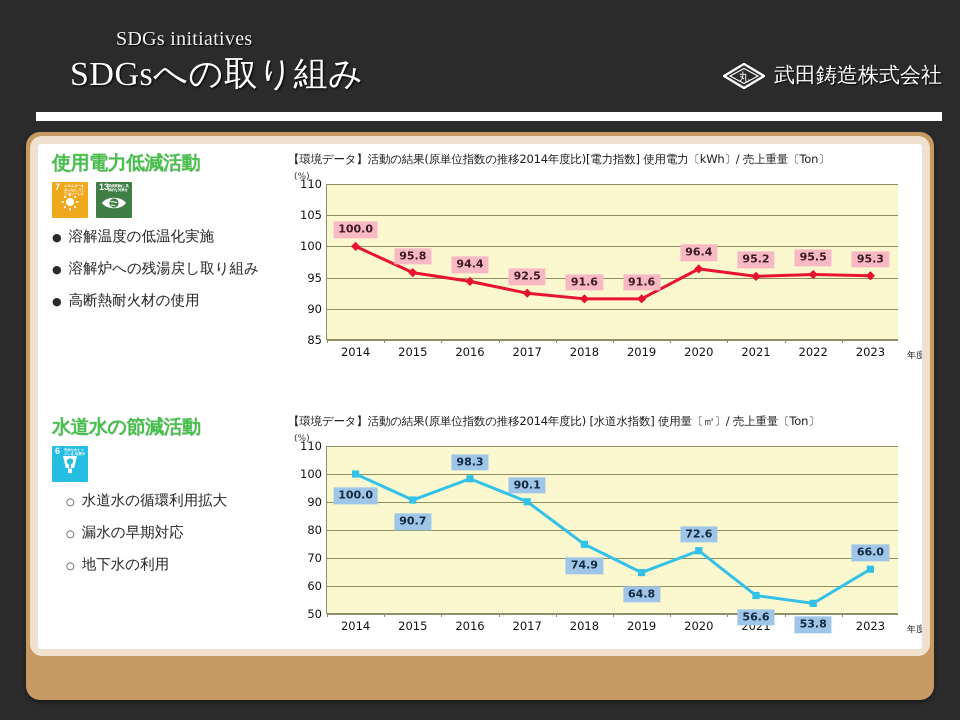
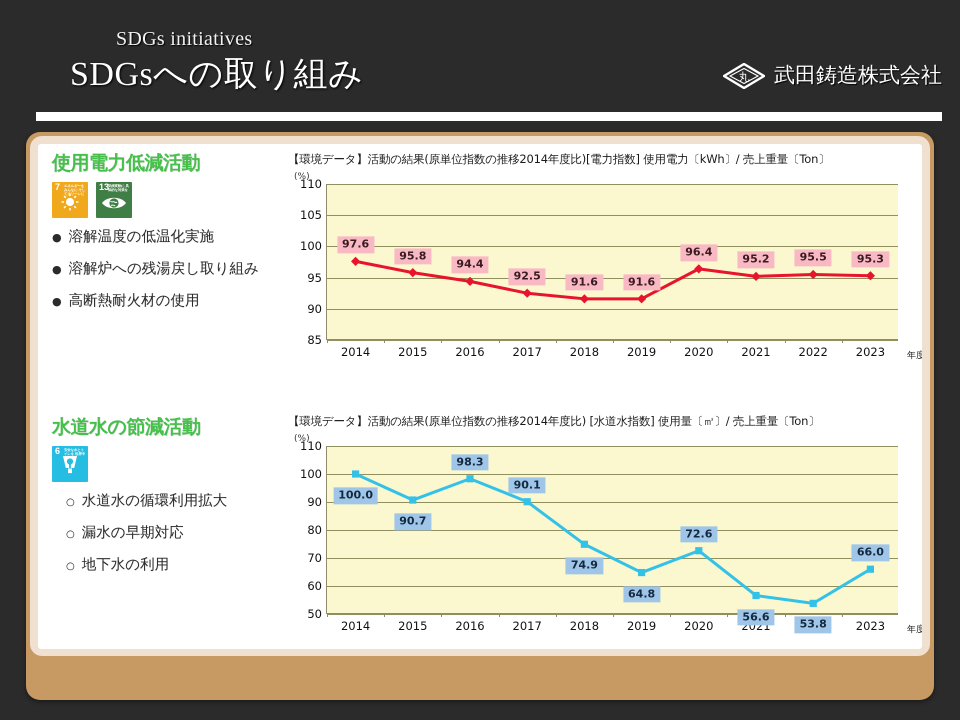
【環境データ】活動の結果(原単位指数の推移2014年度比)[電力指数] 使用電力〔kWh〕/ 売上重量〔Ton〕/2014: 100.0 -> 97.6
